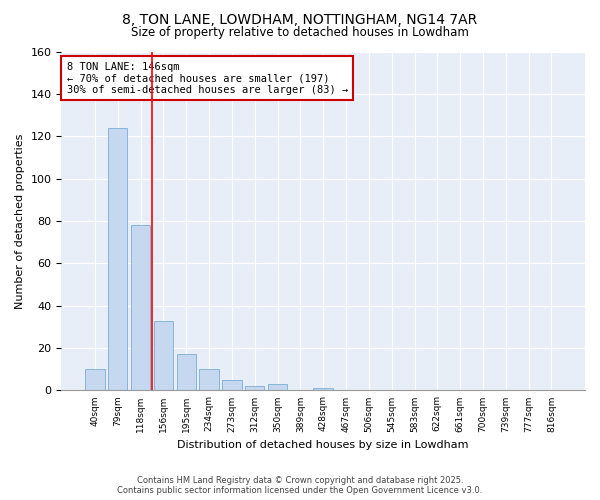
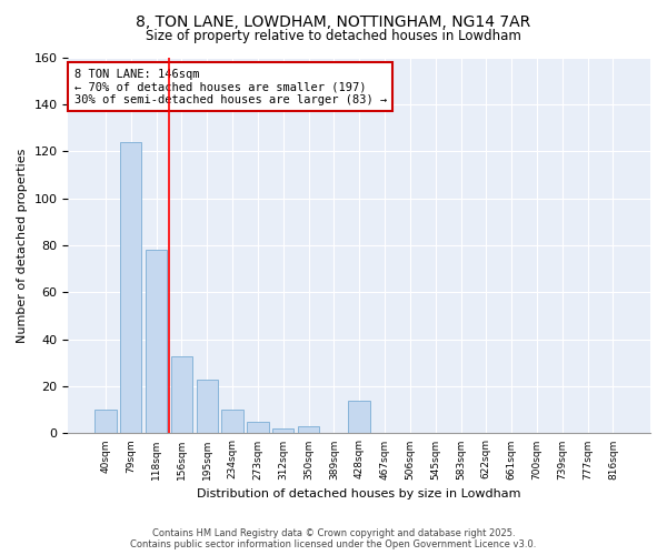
195sqm: 17 -> 23
428sqm: 1 -> 14
